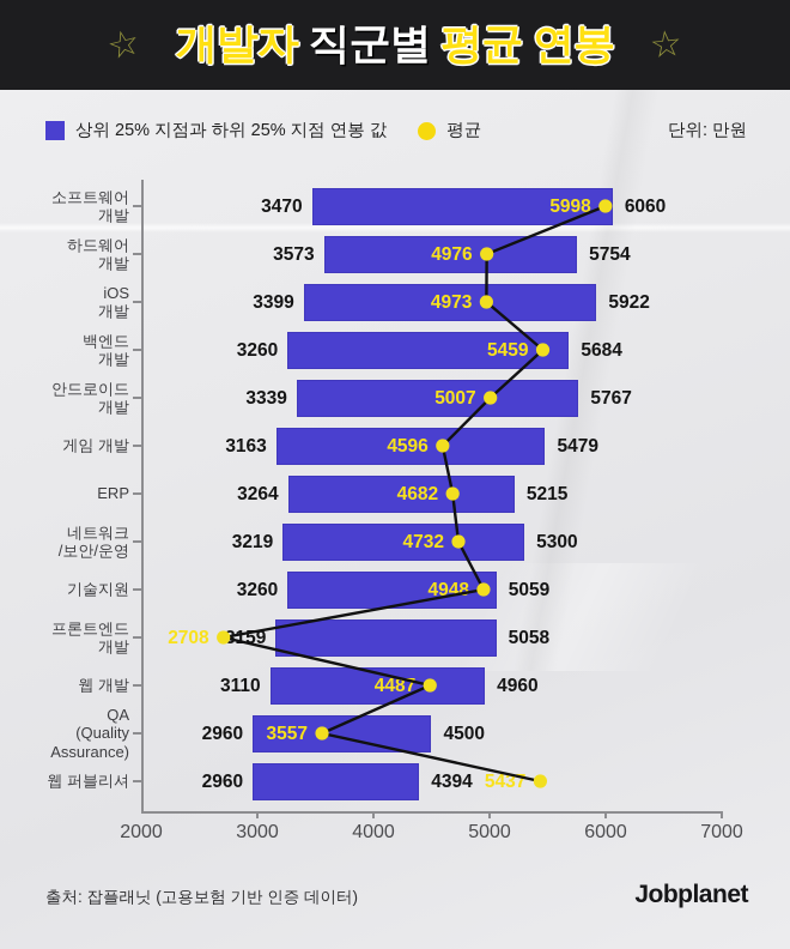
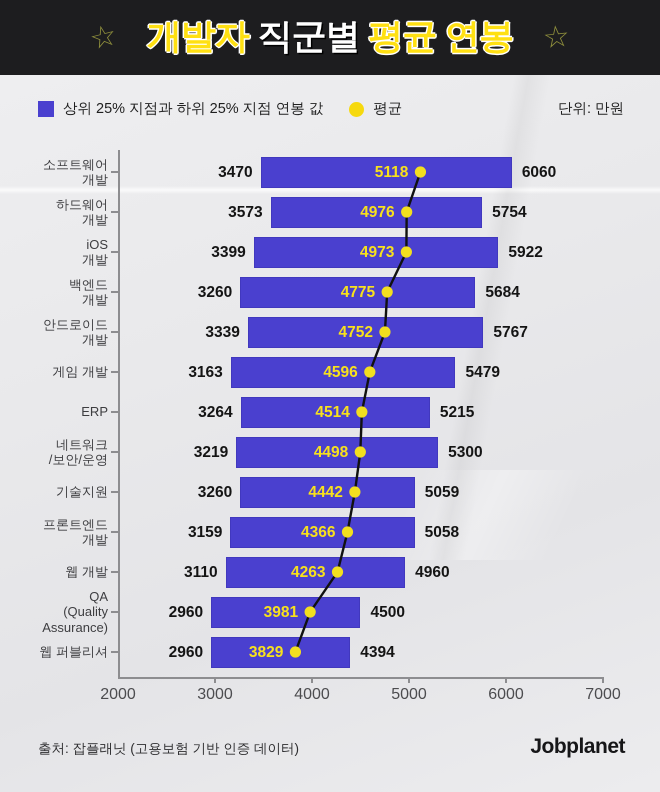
평균/소프트웨어 개발: 5998 -> 5118
평균/백엔드 개발: 5459 -> 4775
평균/안드로이드 개발: 5007 -> 4752
평균/ERP: 4682 -> 4514
평균/네트워크/보안/운영: 4732 -> 4498
평균/기술지원: 4948 -> 4442
평균/프론트엔드 개발: 2708 -> 4366
평균/웹 개발: 4487 -> 4263
평균/QA (Quality Assurance): 3557 -> 3981
평균/웹 퍼블리셔: 5437 -> 3829
